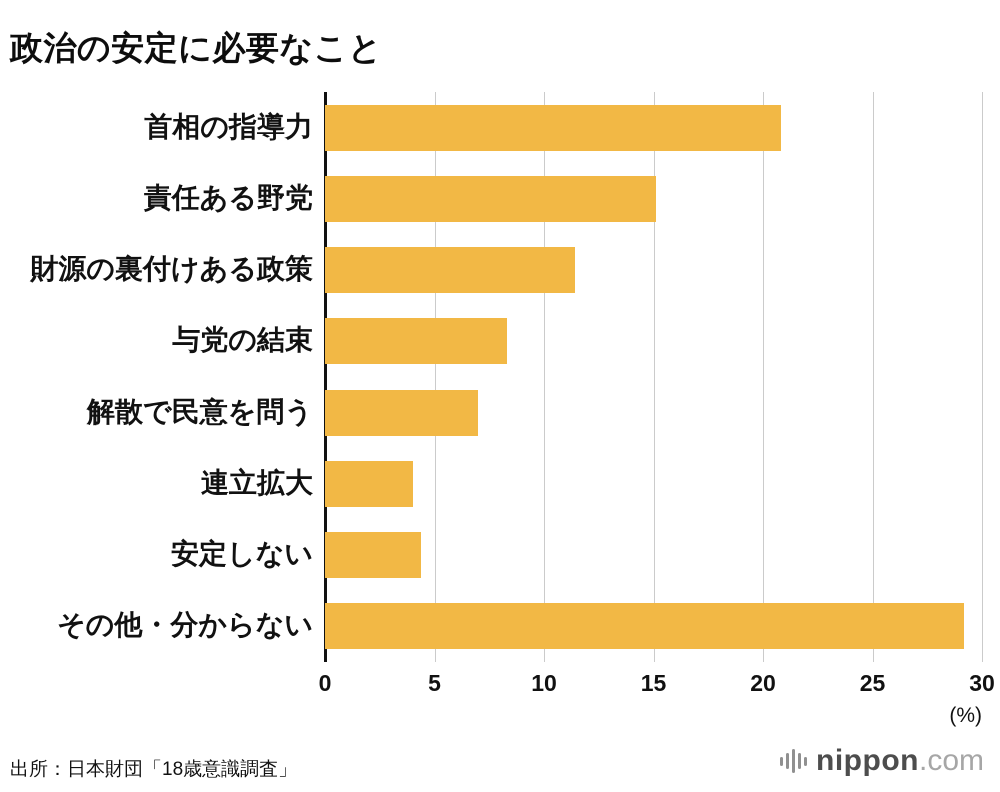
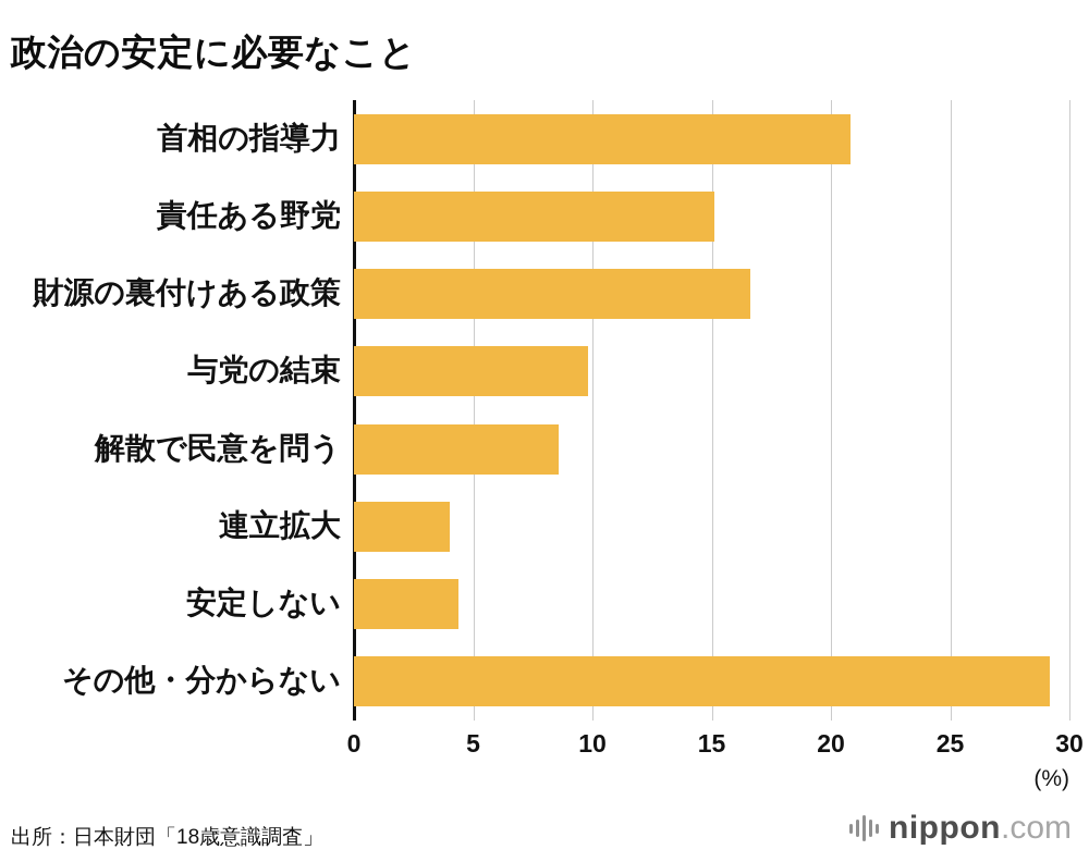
財源の裏付けある政策: 11.4 -> 16.6
与党の結束: 8.3 -> 9.8
解散で民意を問う: 7.0 -> 8.6
